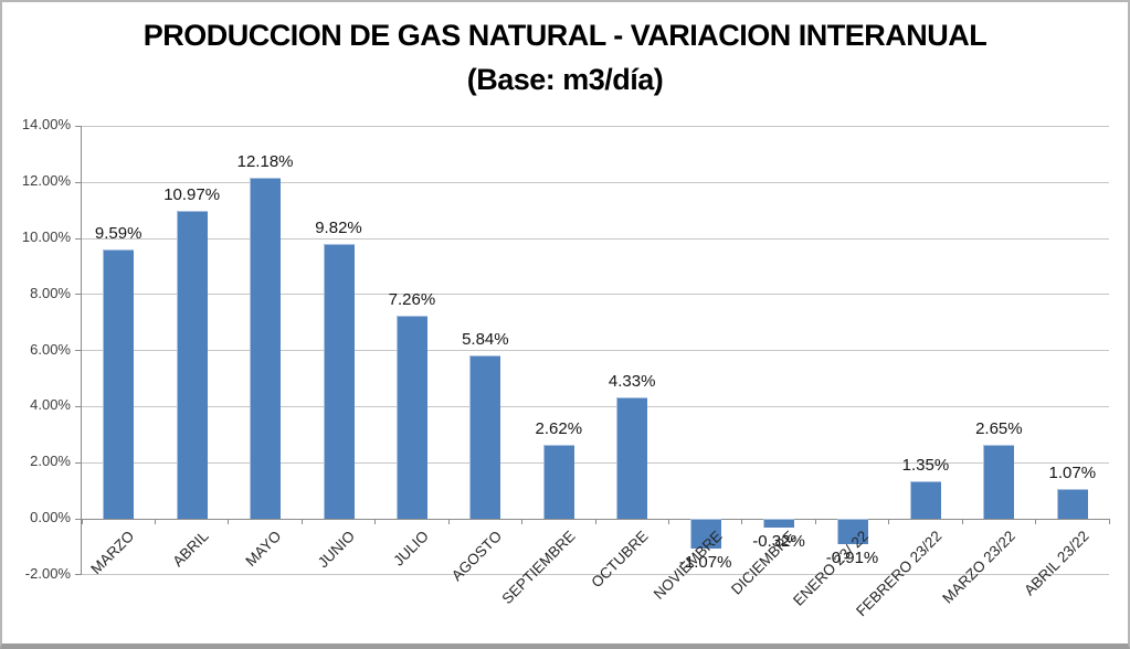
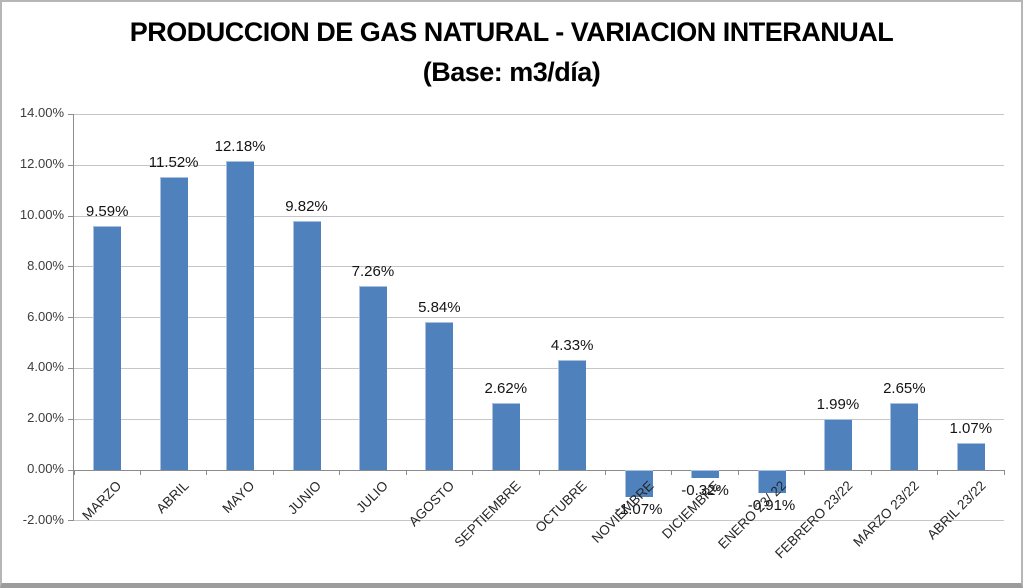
ABRIL: 10.97% -> 11.52%
FEBRERO 23/22: 1.35% -> 1.99%
